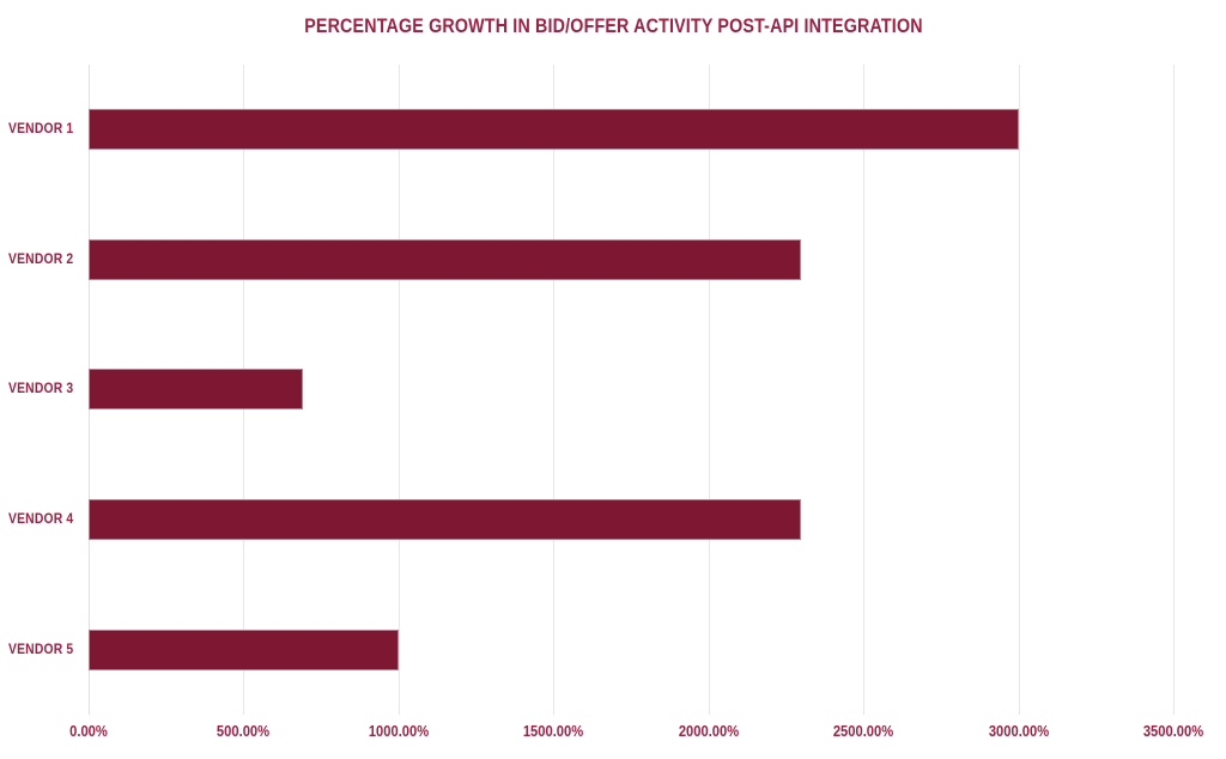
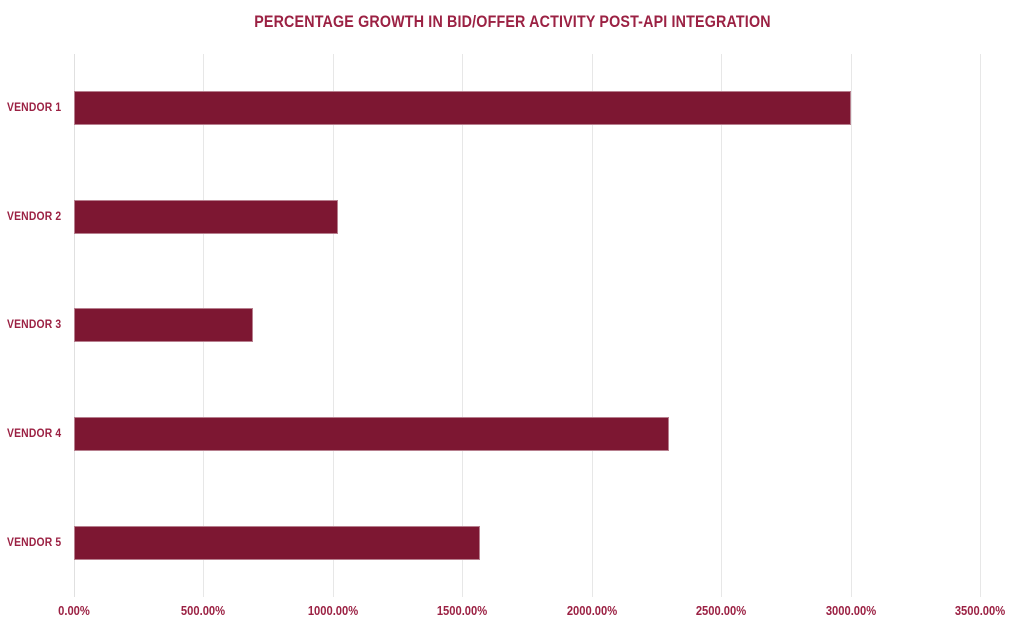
VENDOR 2: 2300% -> 1020%
VENDOR 5: 1000% -> 1570%
